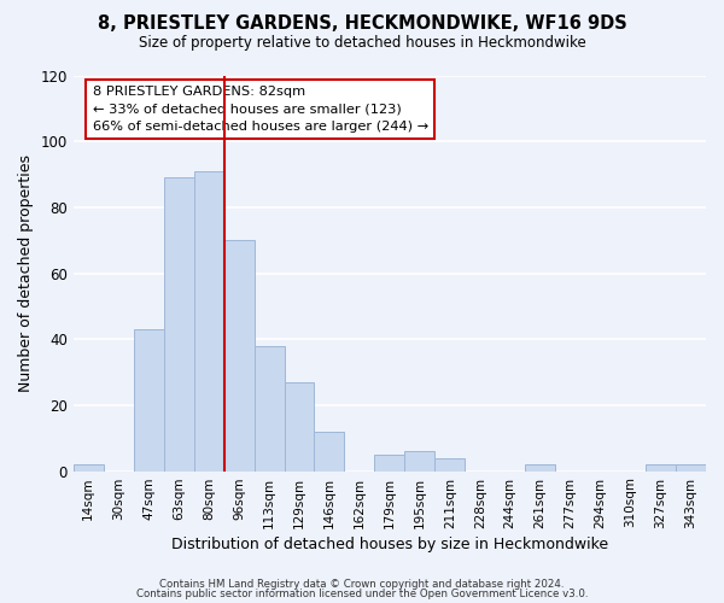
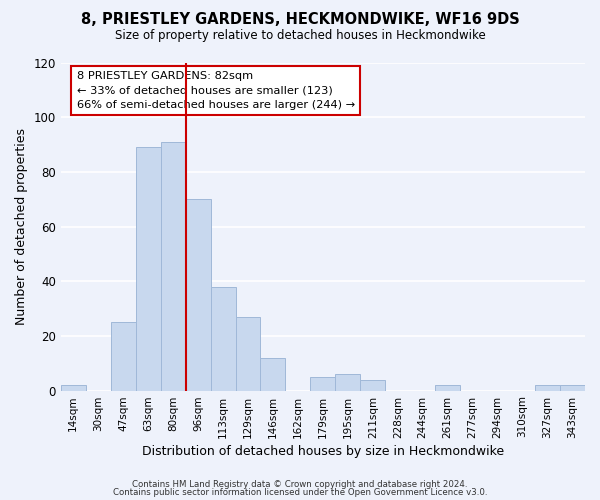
47sqm: 43 -> 25
